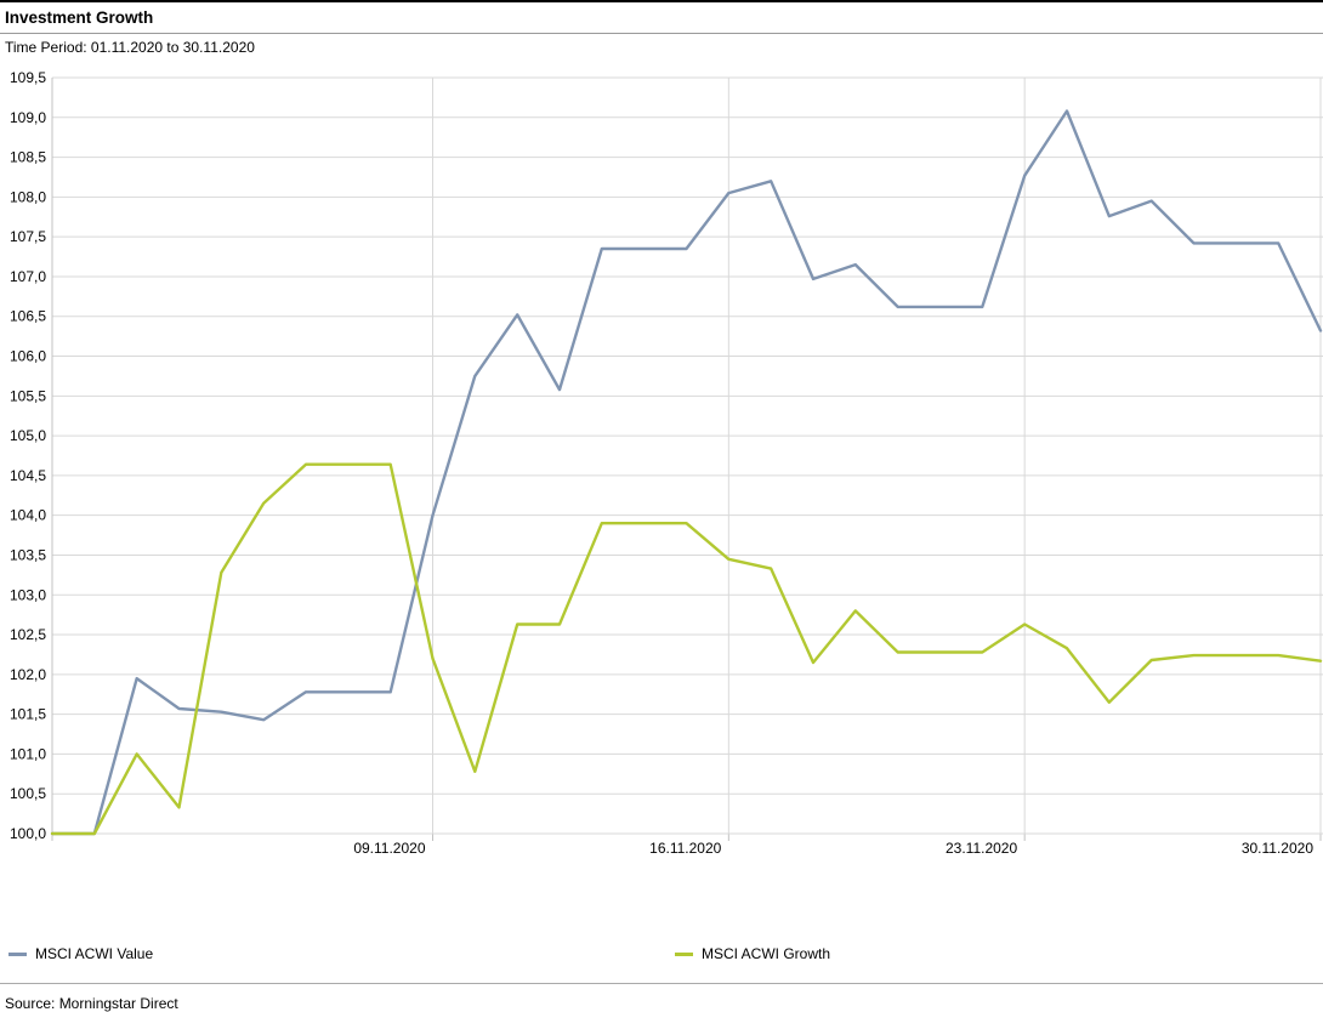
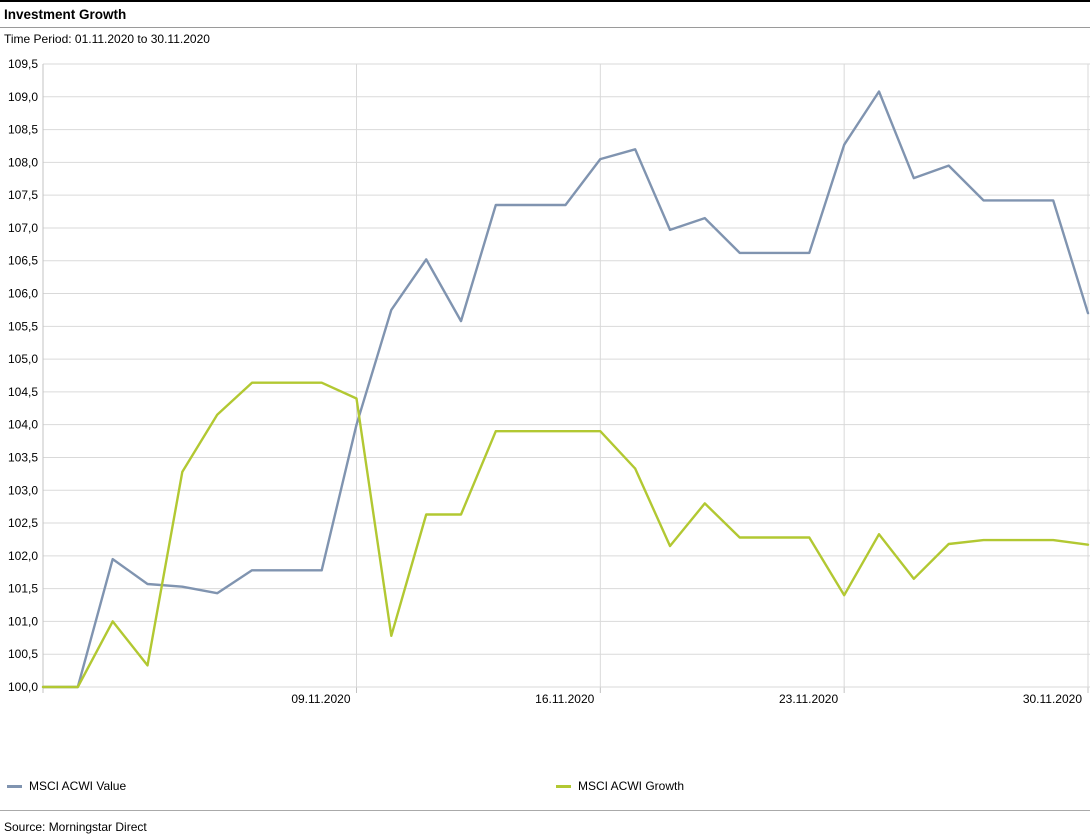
MSCI ACWI Growth/09.11.2020: 102,2 -> 104,4
MSCI ACWI Growth/16.11.2020: 103,5 -> 103,9
MSCI ACWI Growth/23.11.2020: 102,6 -> 101,4
MSCI ACWI Value/30.11.2020: 106,3 -> 105,7
